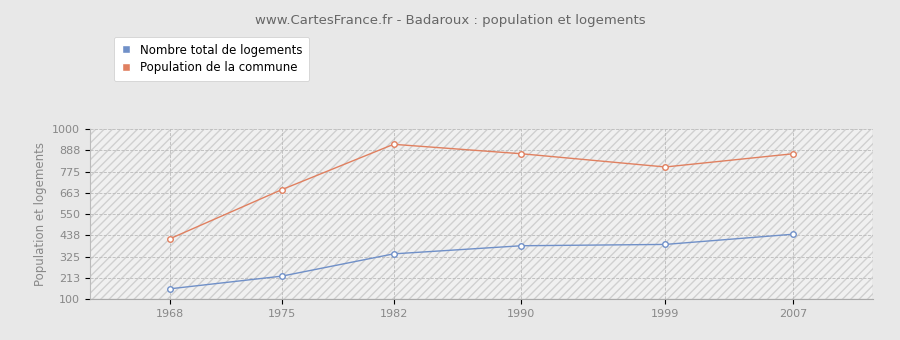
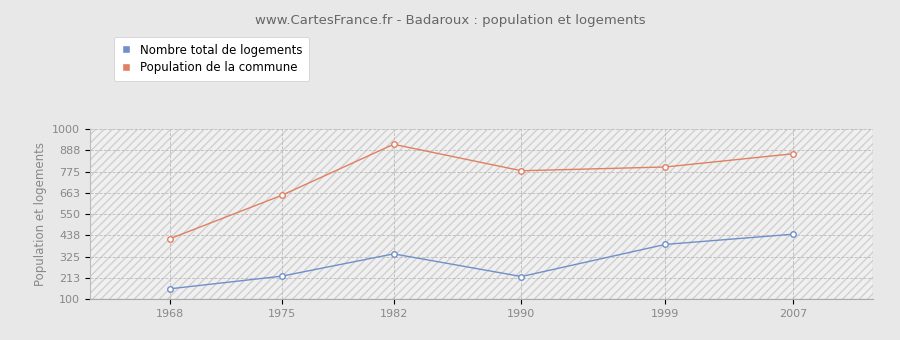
Population de la commune/1975: 680 -> 650
Nombre total de logements/1990: 380 -> 220
Population de la commune/1990: 870 -> 780
